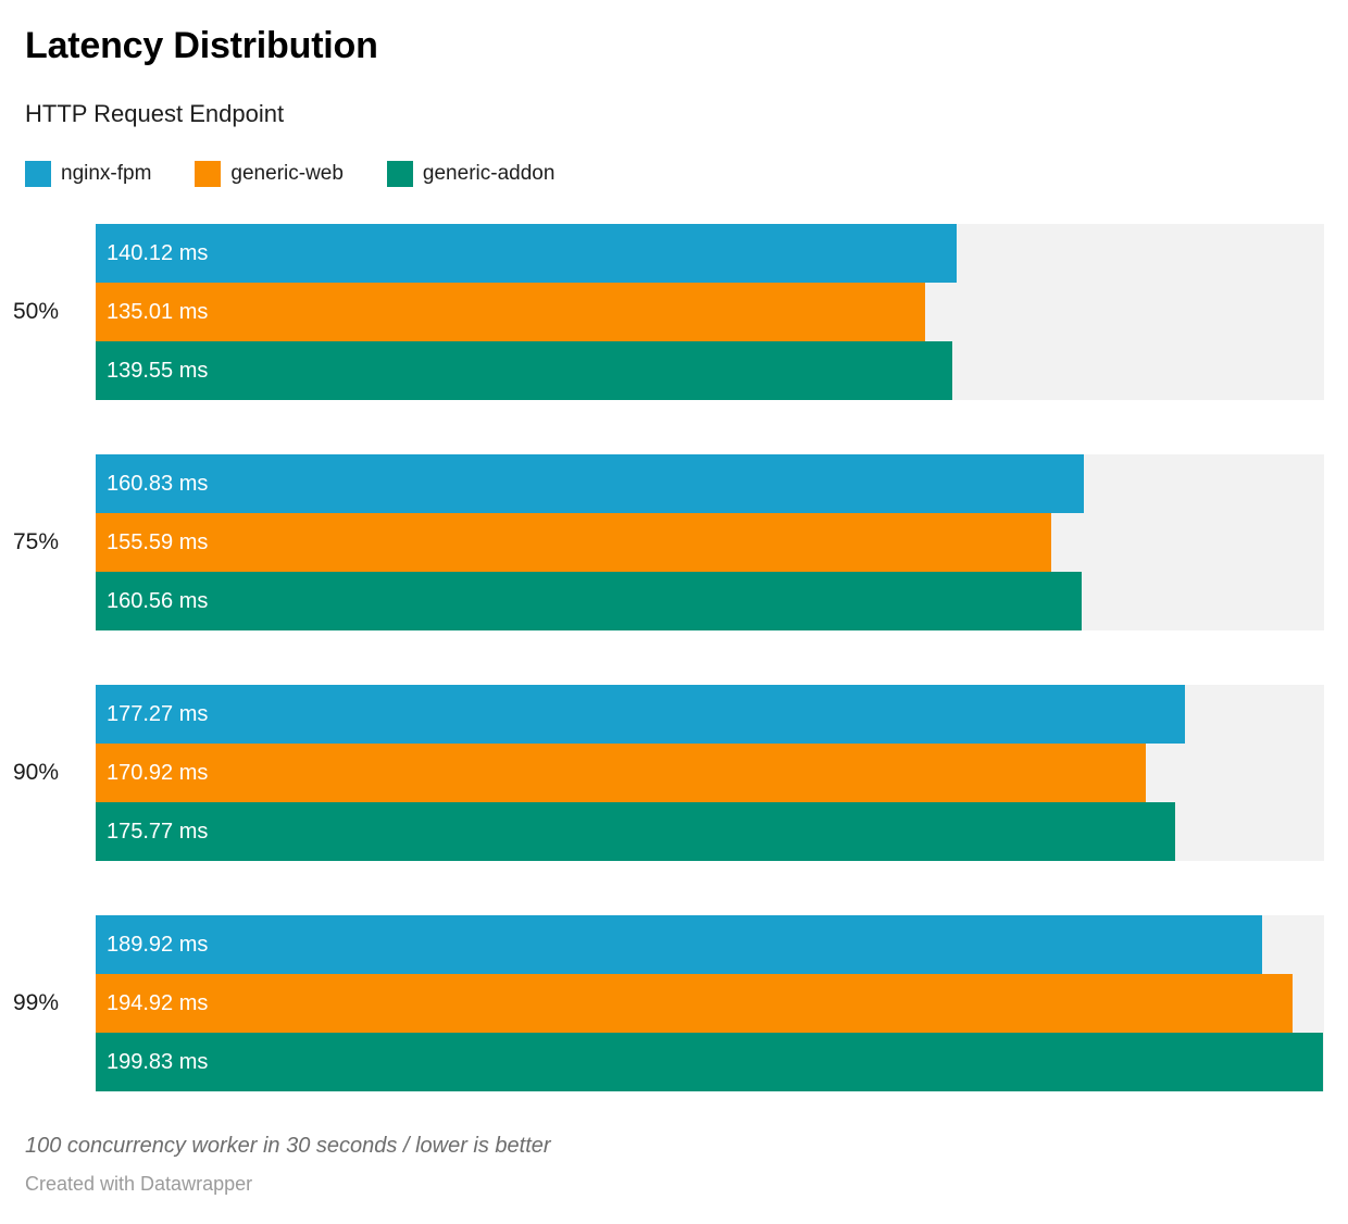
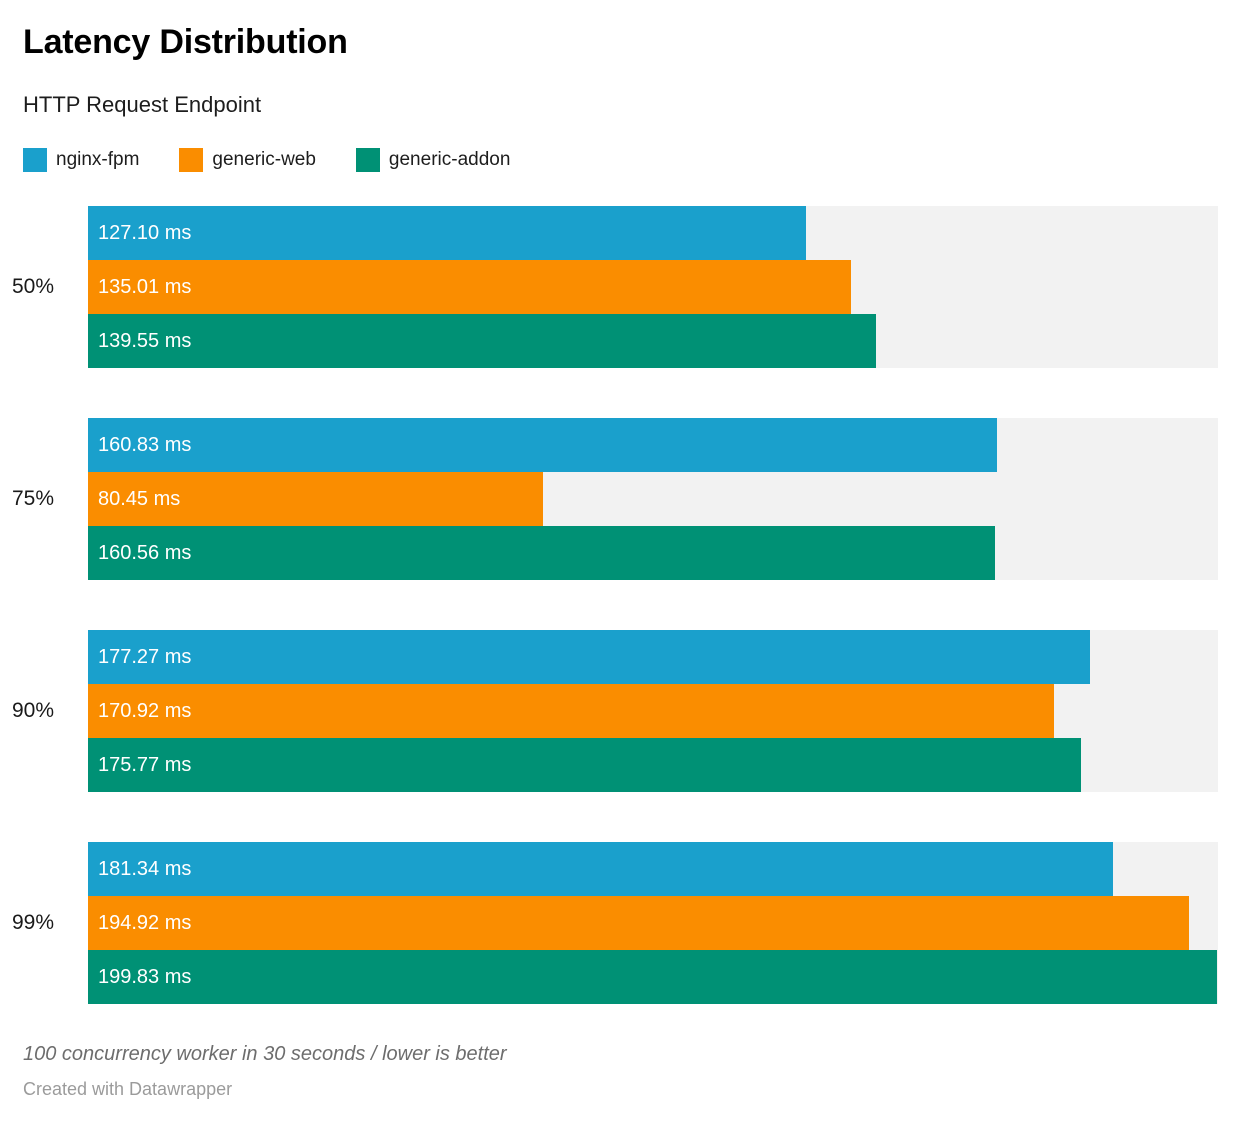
nginx-fpm/50%: 140.12 -> 127.10
generic-web/75%: 155.59 -> 80.45
nginx-fpm/99%: 189.92 -> 181.34
